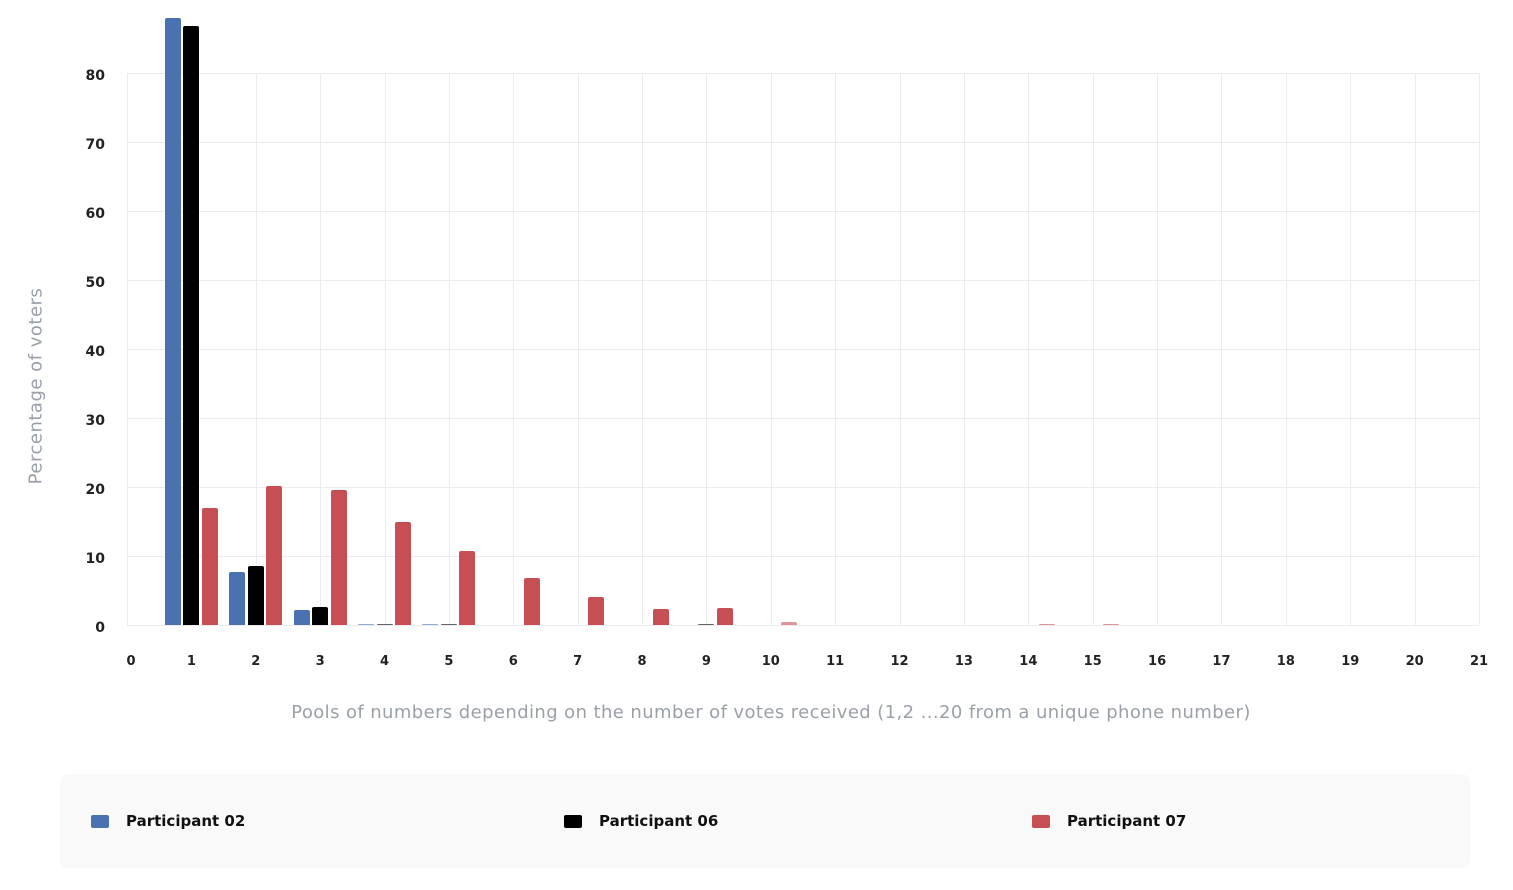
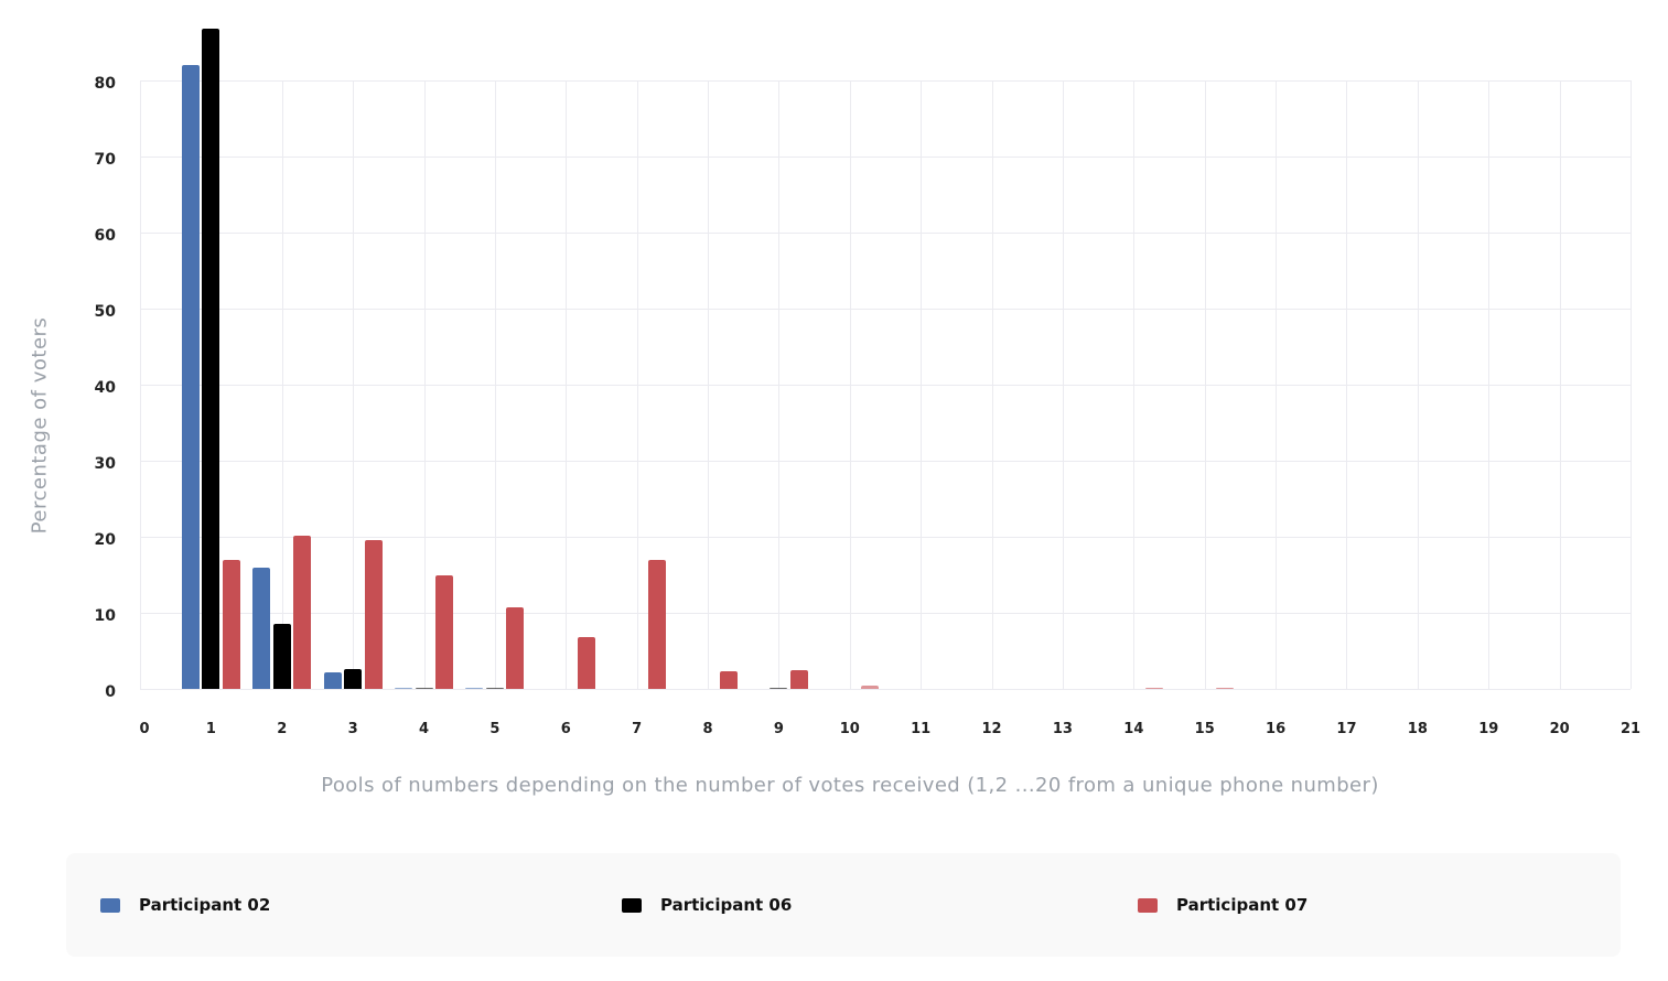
Participant 02/1: 88 -> 82
Participant 02/2: 8 -> 16
Participant 07/7: 4 -> 17
